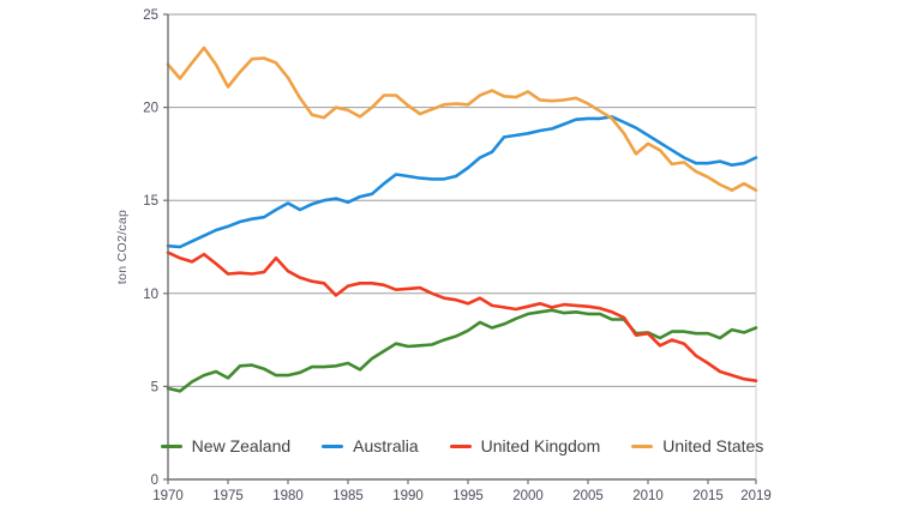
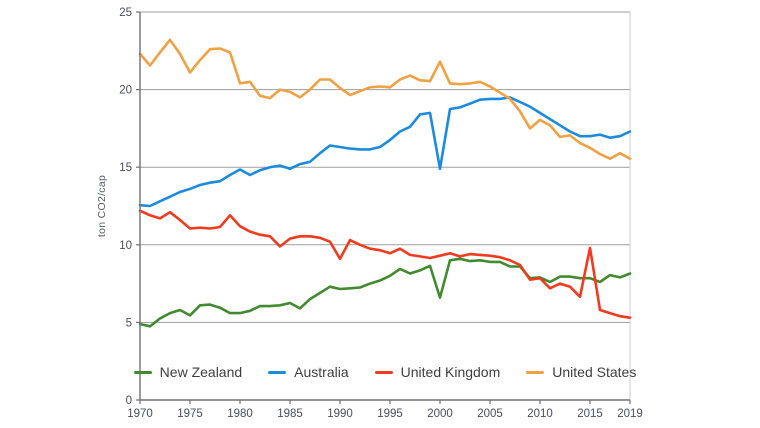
United States/1980: 21.6 -> 20.4
United Kingdom/1990: 10.2 -> 9.1
New Zealand/2000: 8.9 -> 6.6
Australia/2000: 18.6 -> 14.9
United States/2000: 20.9 -> 21.8
United Kingdom/2015: 6.2 -> 9.8
